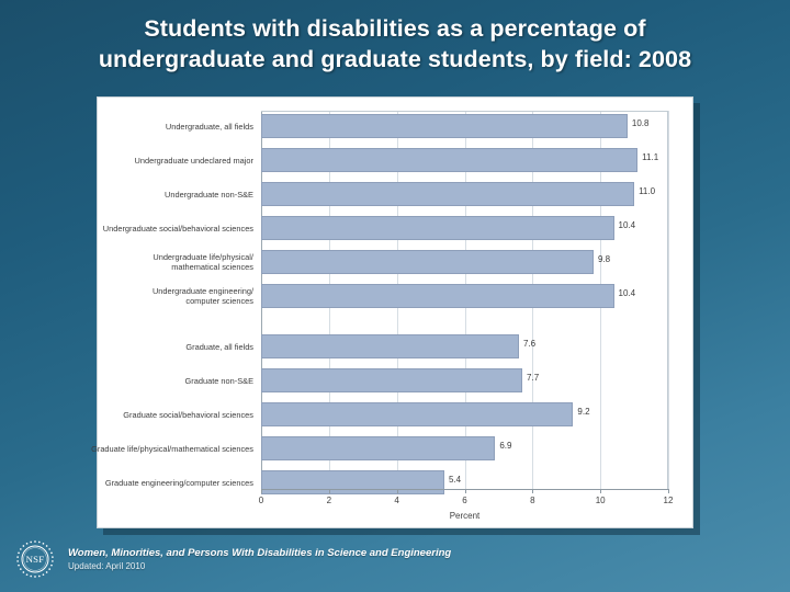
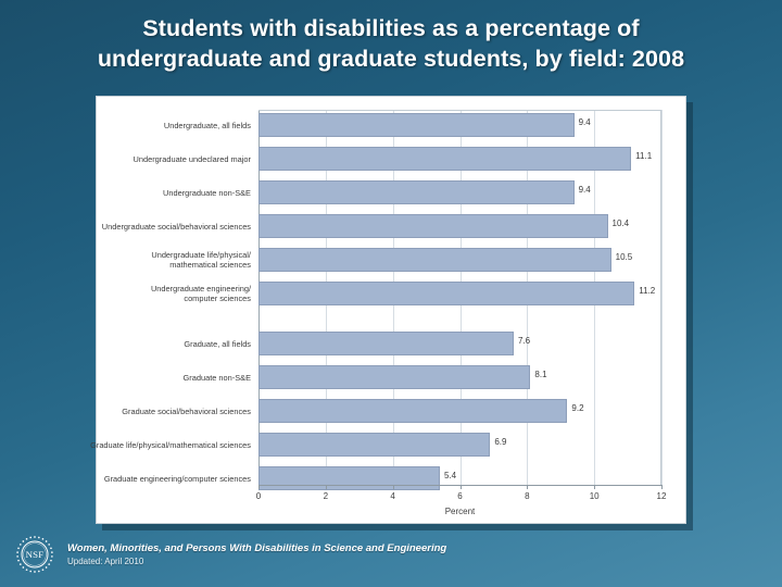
Undergraduate, all fields: 10.8 -> 9.4
Undergraduate non-S&E: 11.0 -> 9.4
Undergraduate life/physical/ mathematical sciences: 9.8 -> 10.5
Undergraduate engineering/ computer sciences: 10.4 -> 11.2
Graduate non-S&E: 7.7 -> 8.1
